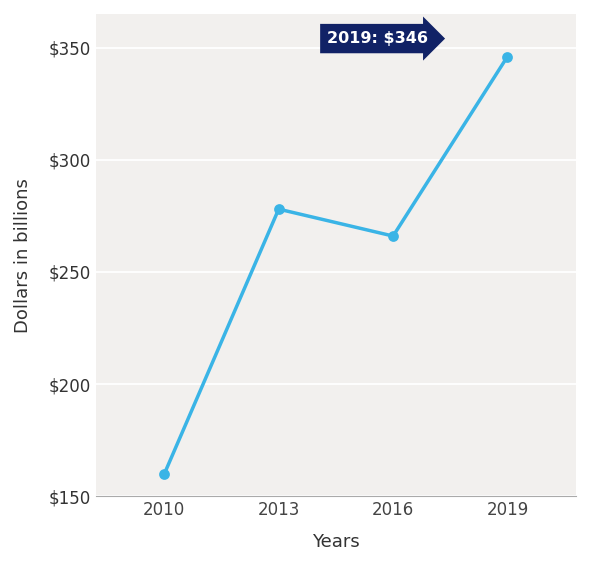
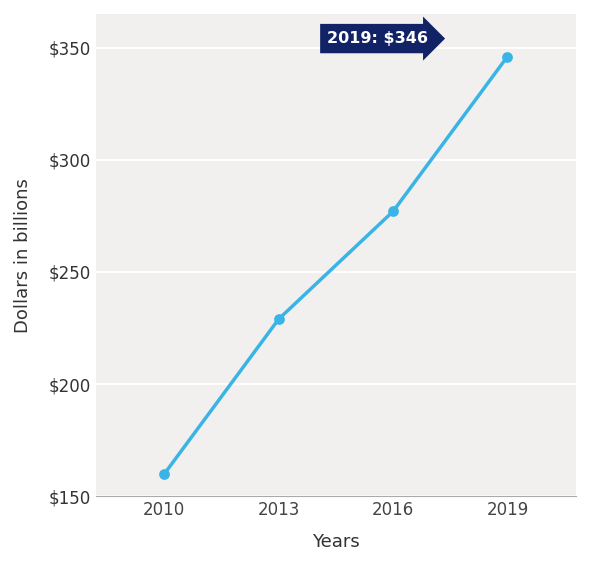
2013: $278 -> $229
2016: $266 -> $277
